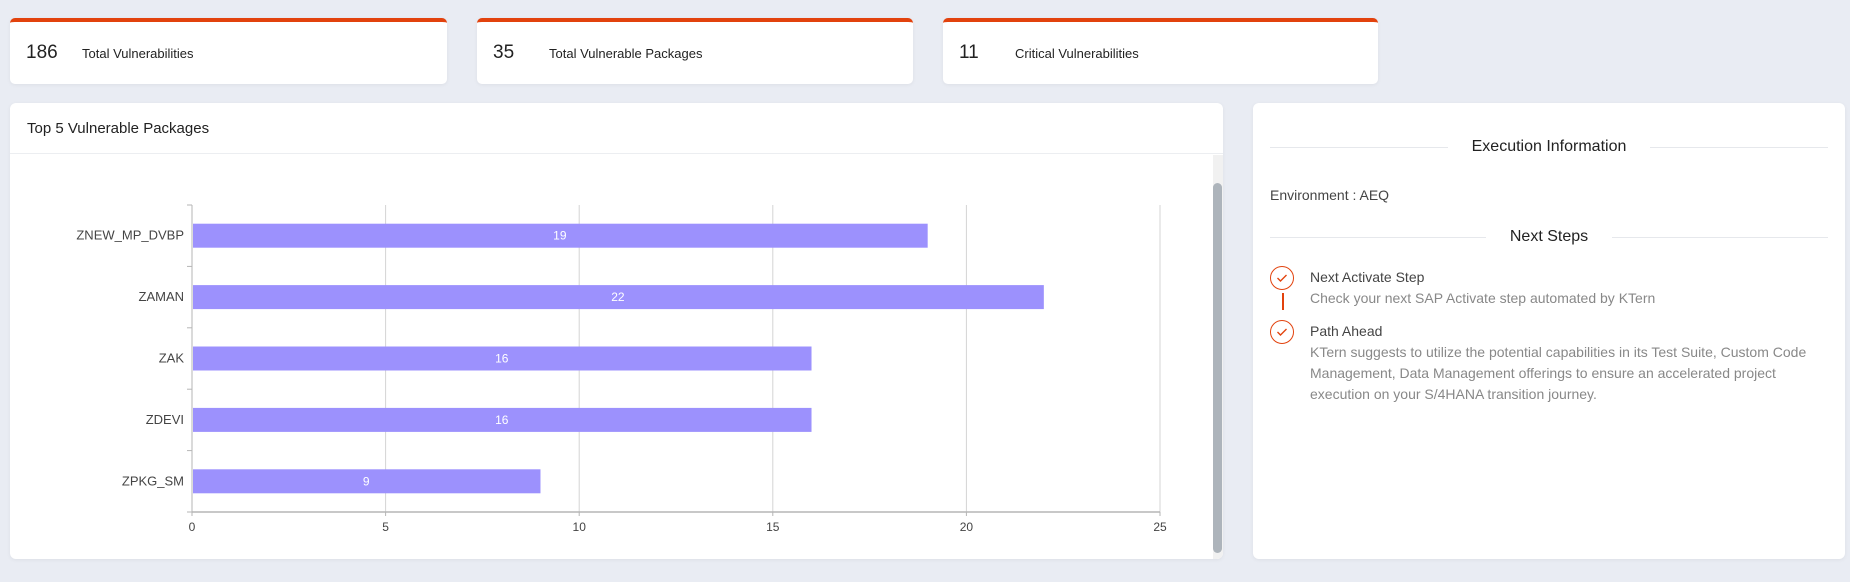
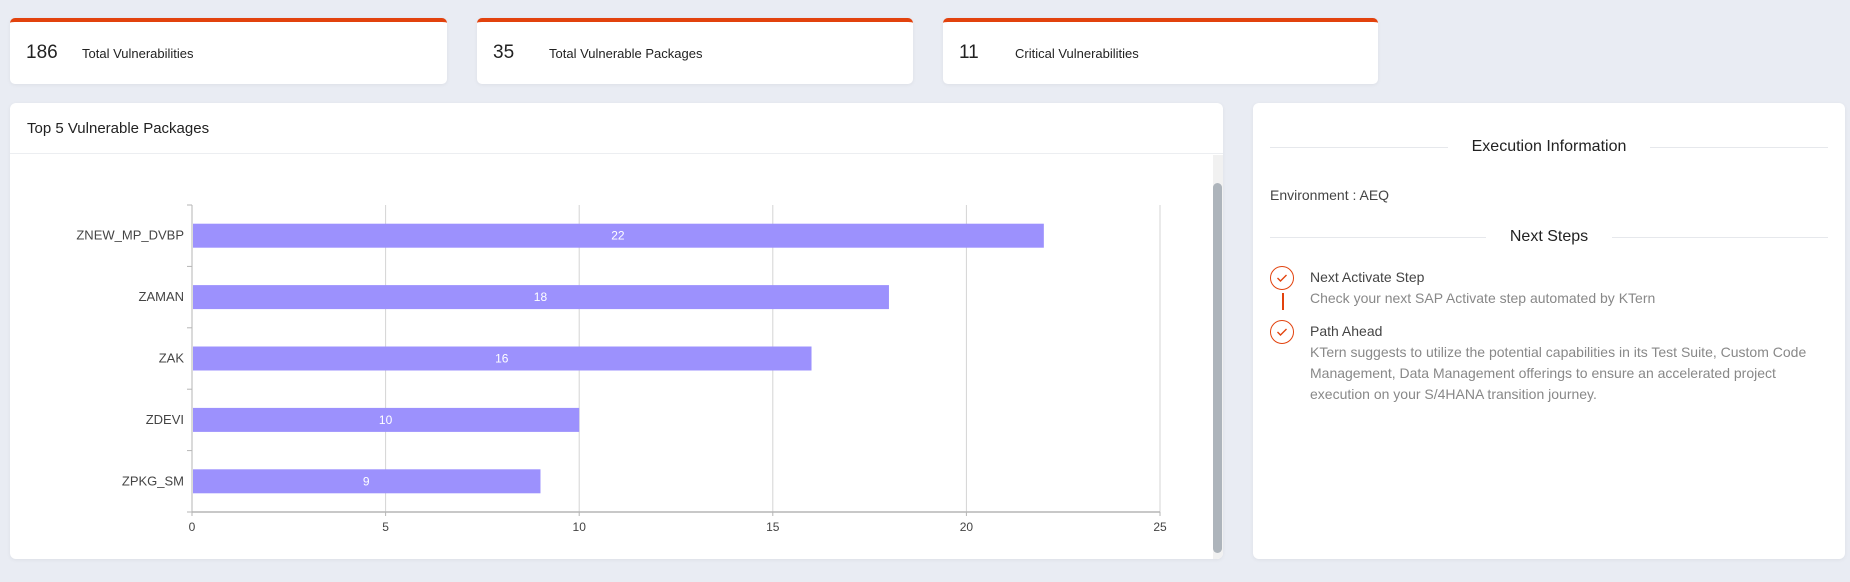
ZNEW_MP_DVBP: 19 -> 22
ZAMAN: 22 -> 18
ZDEVI: 16 -> 10
